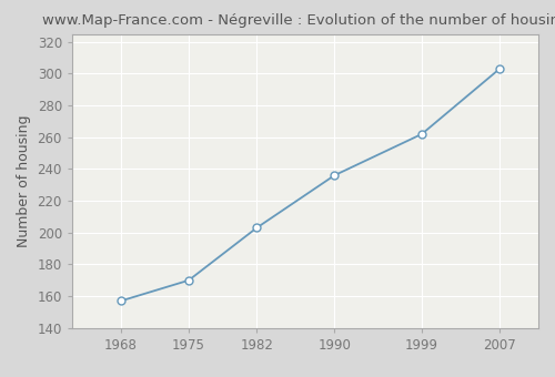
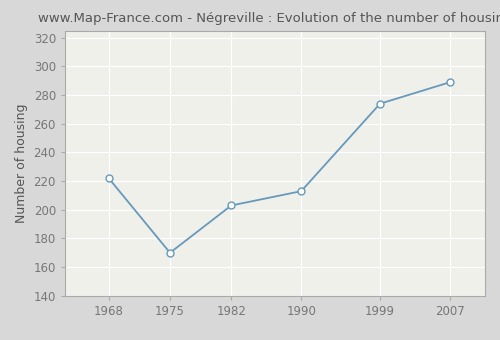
1968: 157 -> 222
1990: 236 -> 213
1999: 262 -> 274
2007: 303 -> 289
